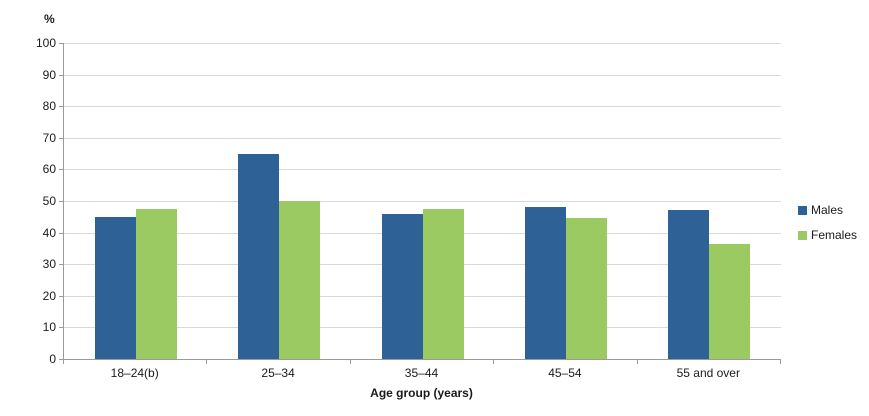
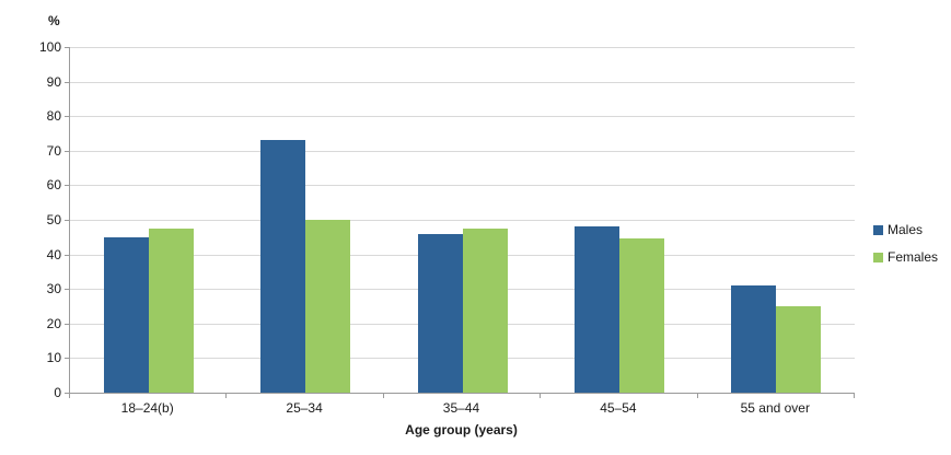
Males/25–34: 65 -> 73
Males/55 and over: 47 -> 31
Females/55 and over: 36 -> 25
